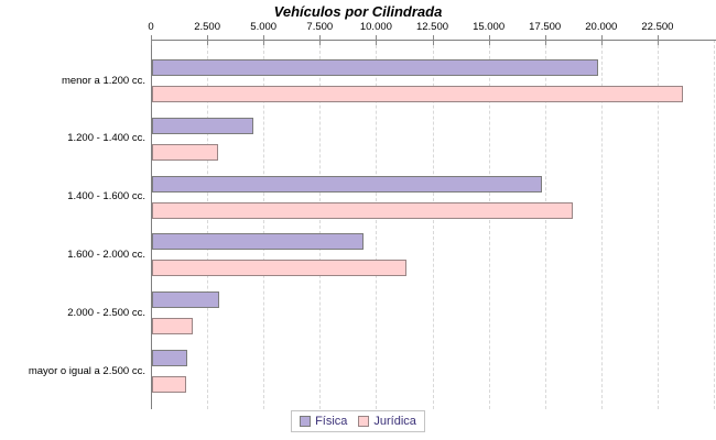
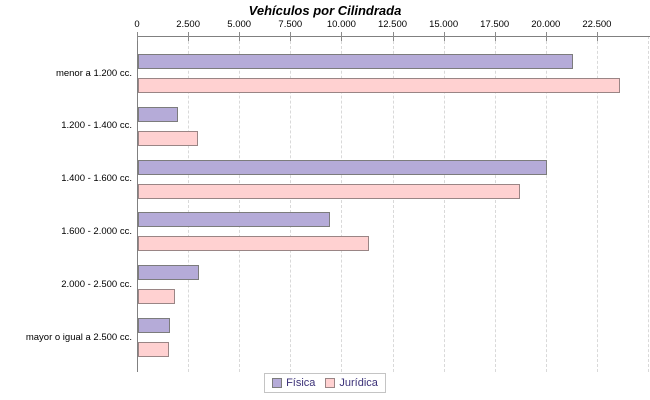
Física/menor a 1.200 cc.: 19800 -> 21300
Física/1.200 - 1.400 cc.: 4500 -> 2000
Física/1.400 - 1.600 cc.: 17300 -> 20000
